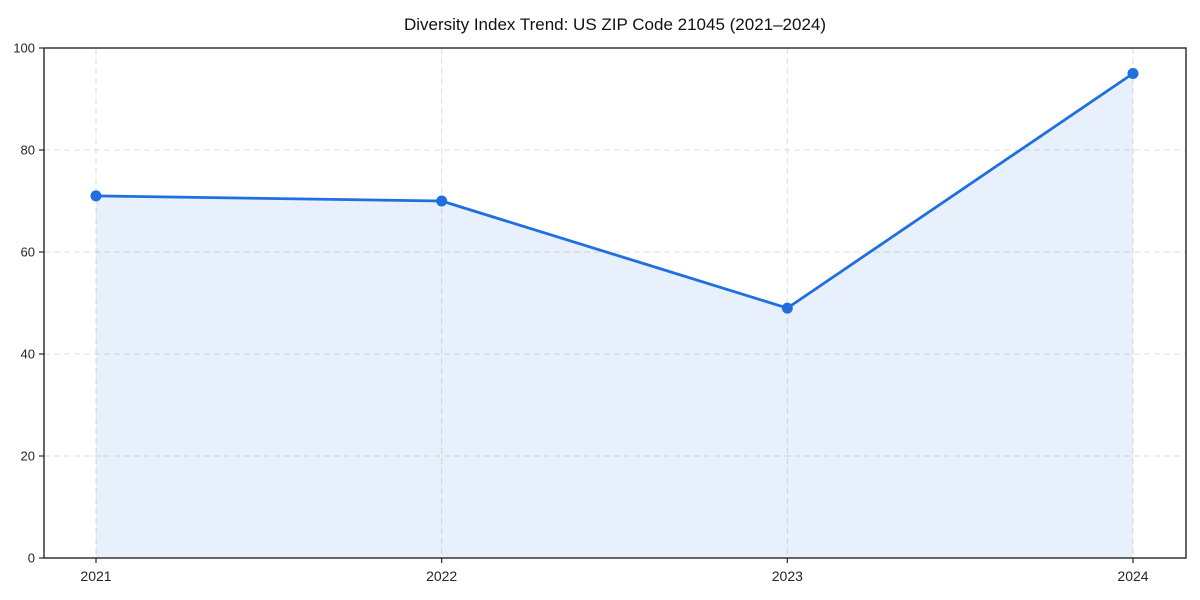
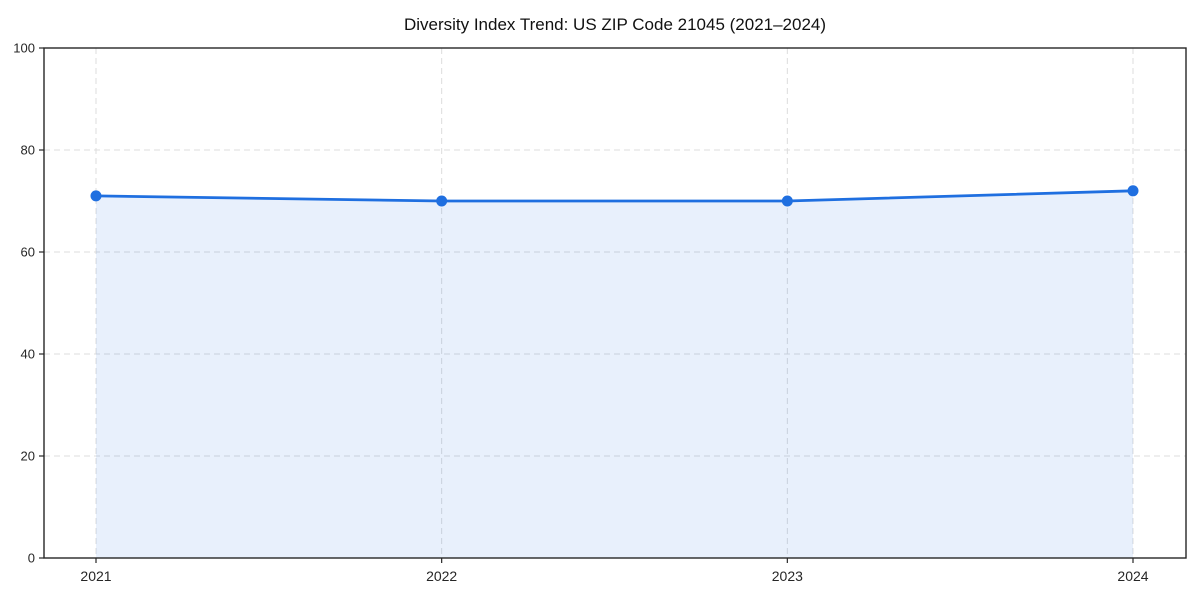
2023: 49 -> 70
2024: 95 -> 72
